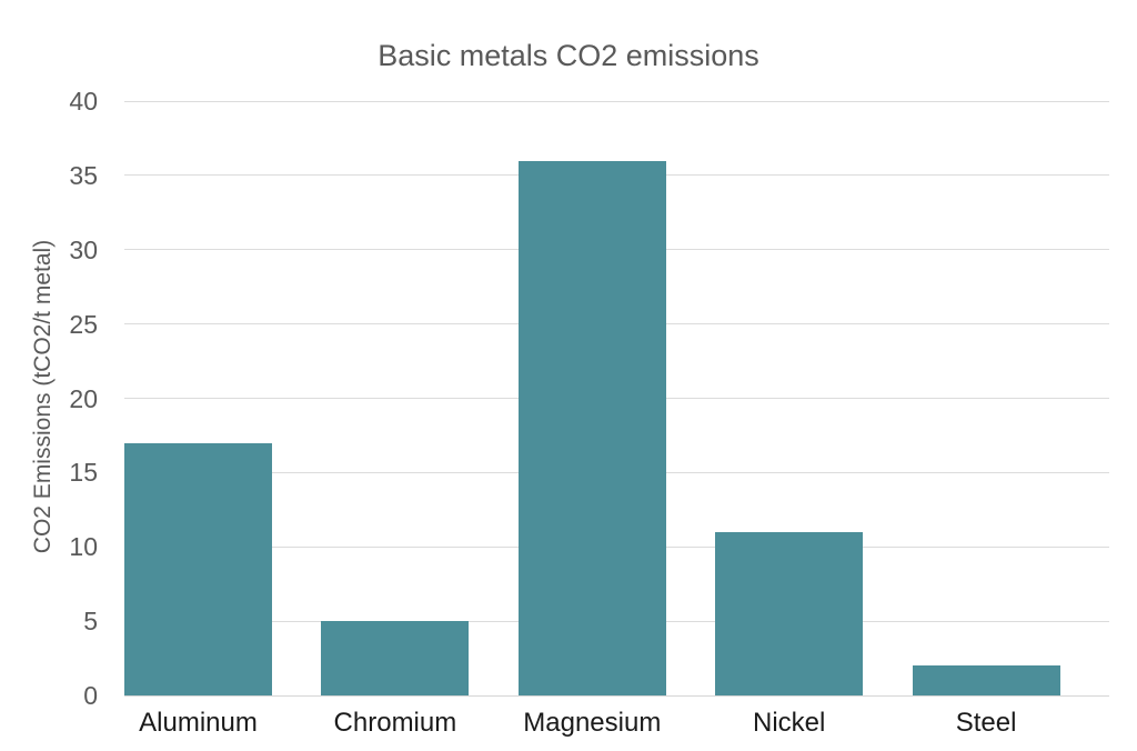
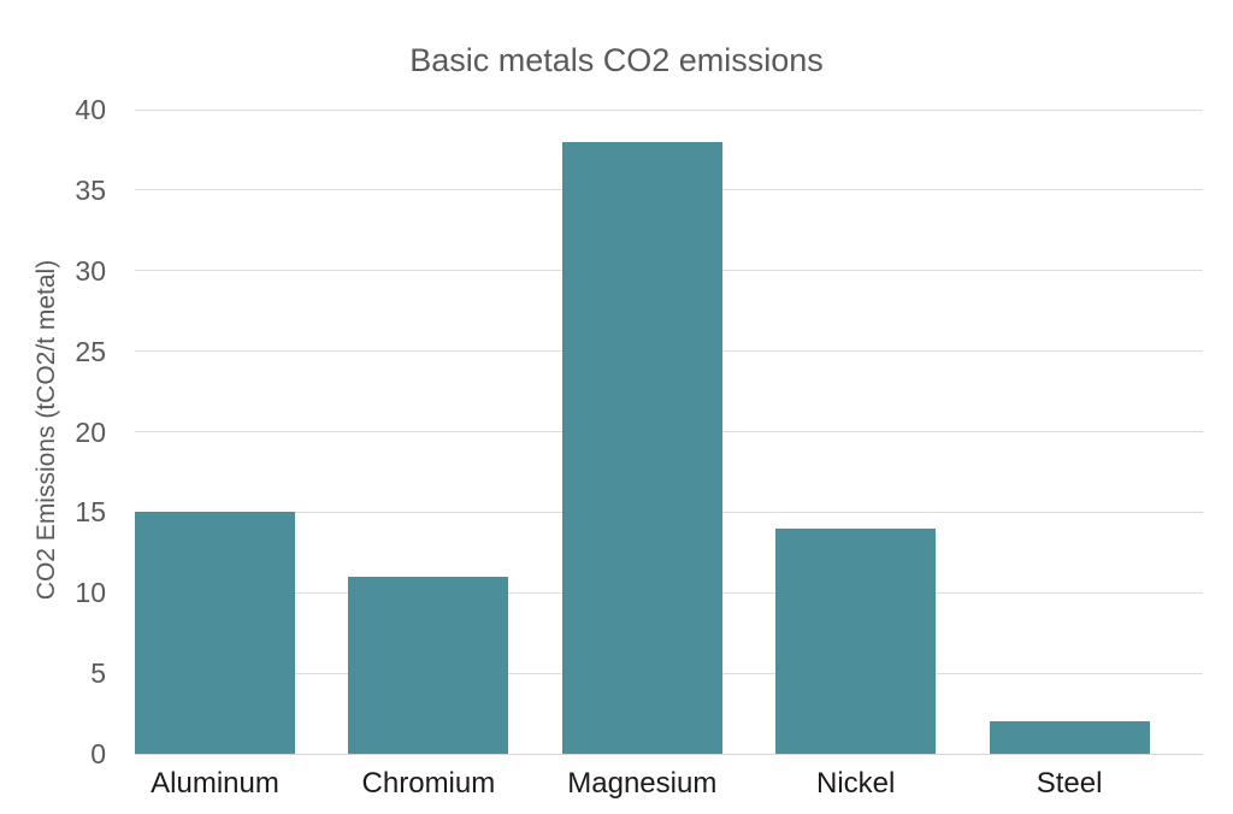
Aluminum: 17 -> 15
Chromium: 5 -> 11
Magnesium: 36 -> 38
Nickel: 11 -> 14
